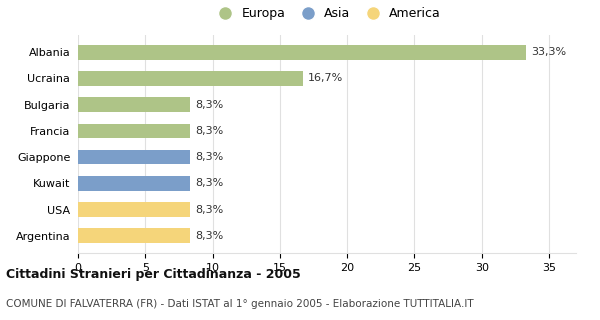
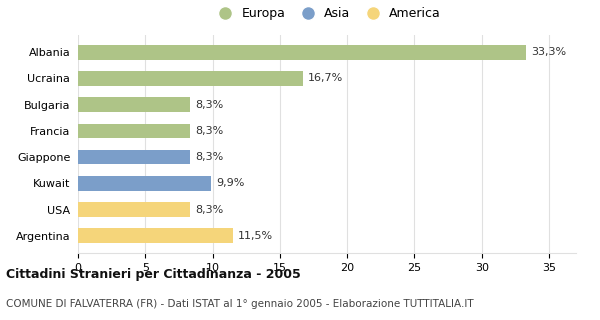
Kuwait: 8,3% -> 9,9%
Argentina: 8,3% -> 11,5%
